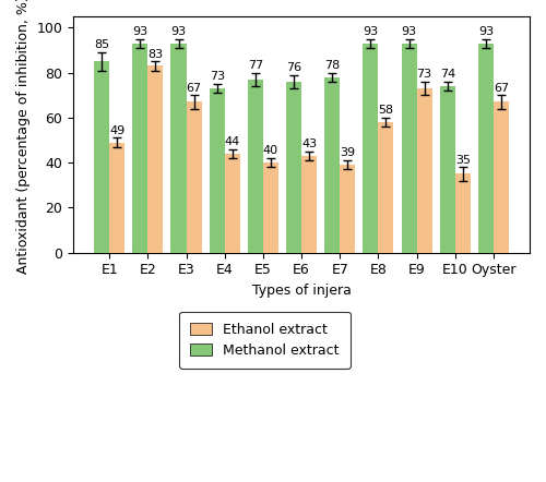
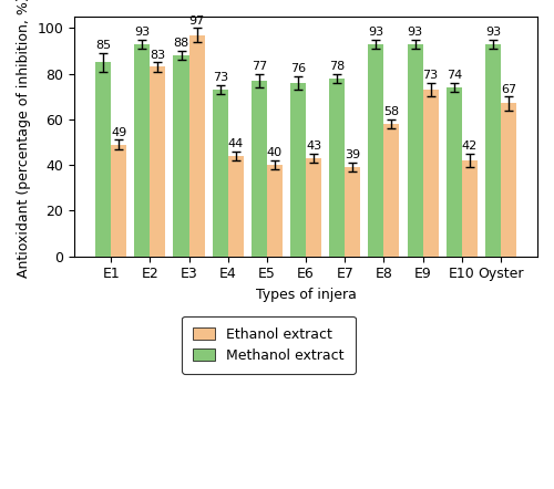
Methanol extract/E3: 93 -> 88
Ethanol extract/E3: 67 -> 97
Ethanol extract/E10: 35 -> 42
